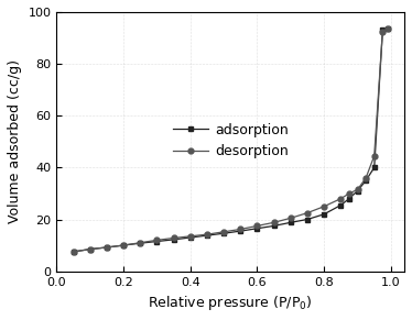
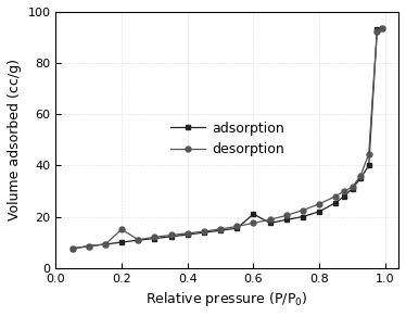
desorption/0.2: 10.0 -> 15.0
adsorption/0.6: 16.5 -> 21.0
